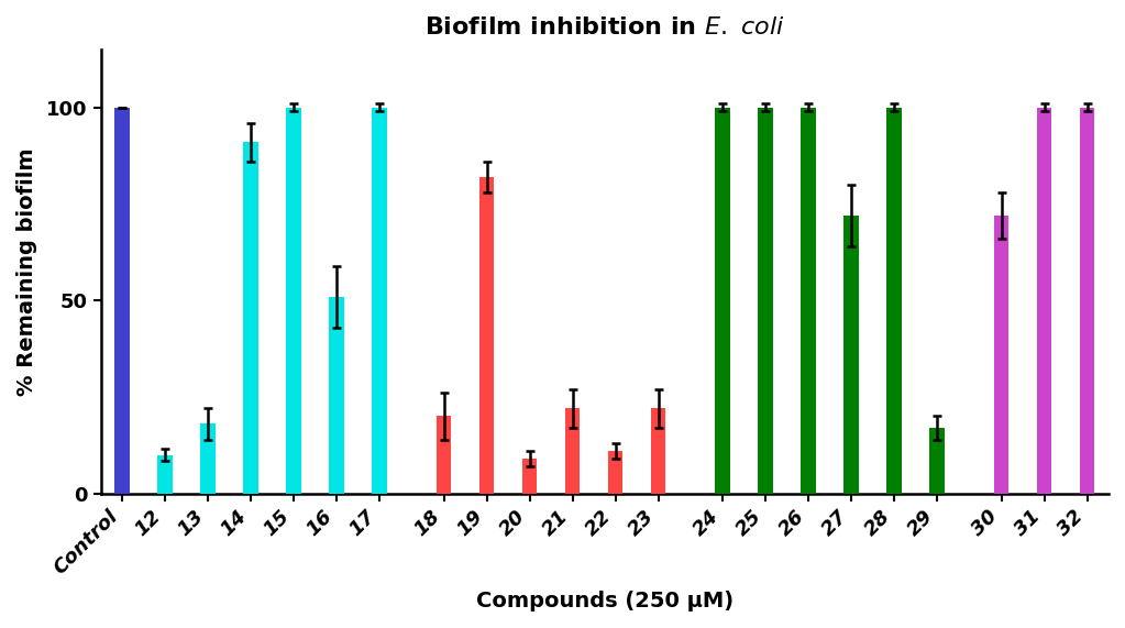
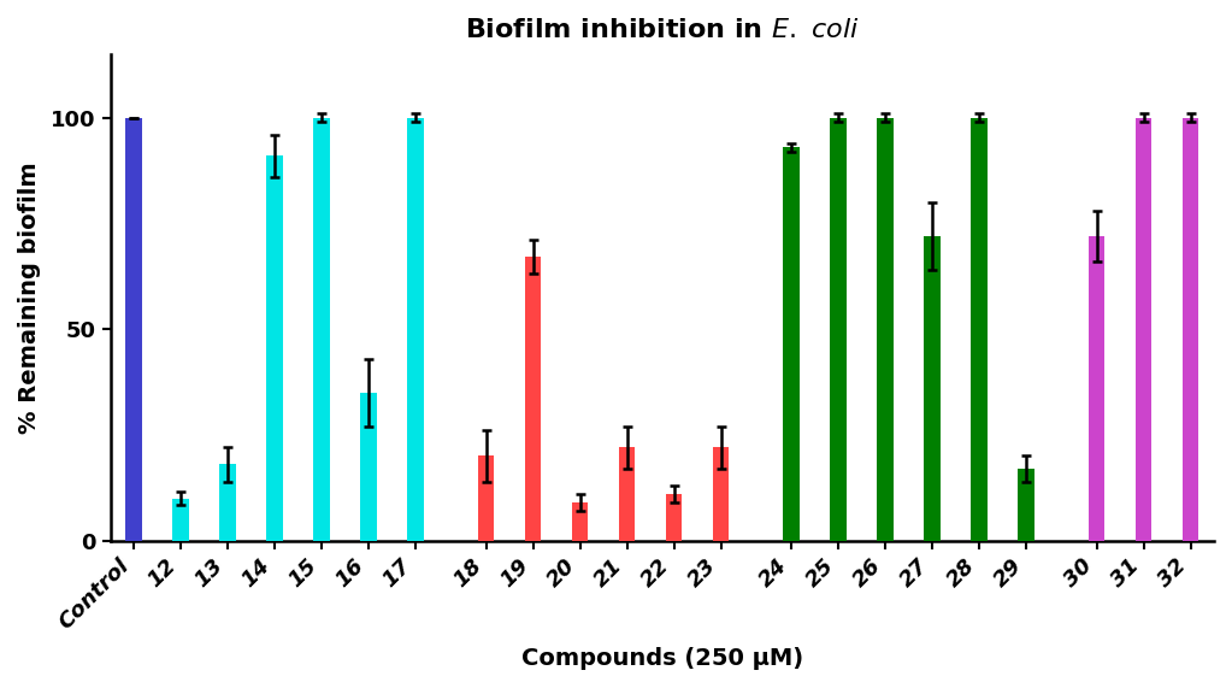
16: 51 -> 35
19: 82 -> 67
24: 100 -> 93
